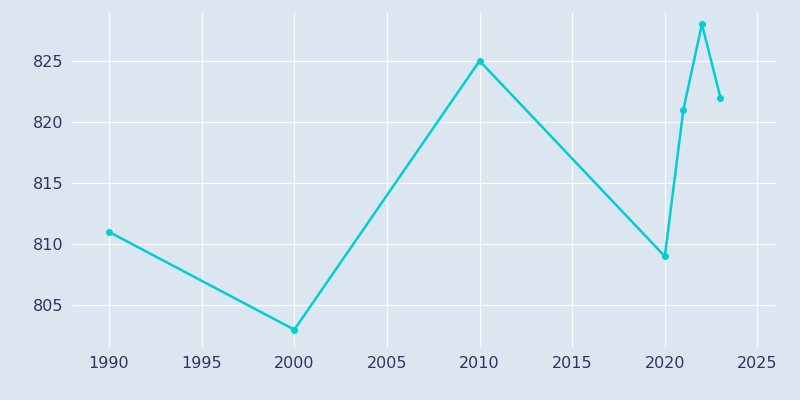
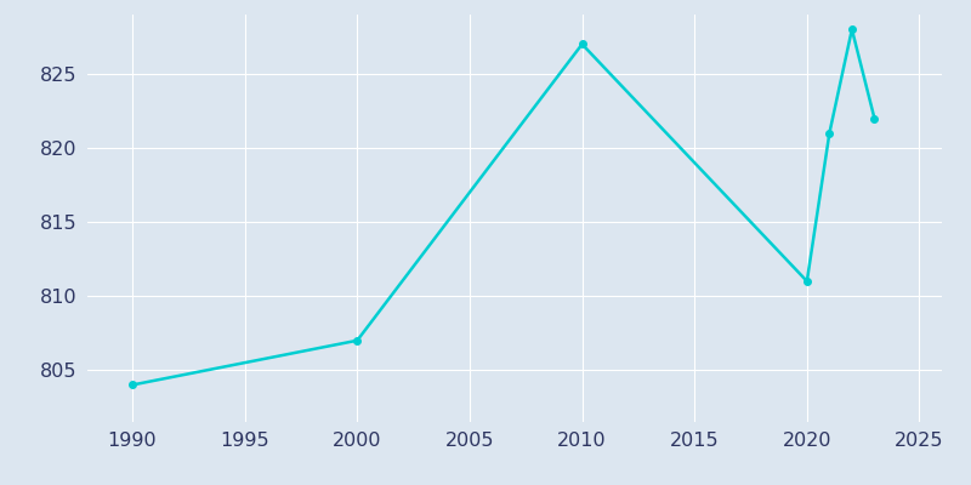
1990: 811 -> 804
2000: 803 -> 807
2010: 825 -> 827
2020: 809 -> 811
